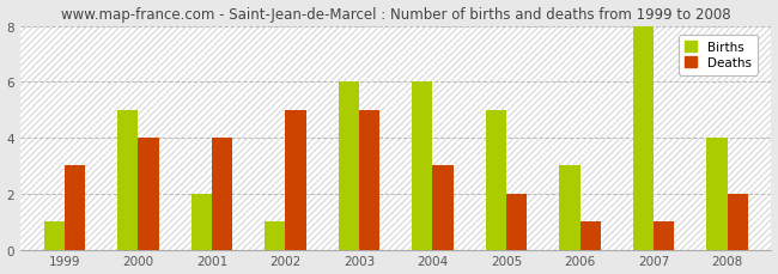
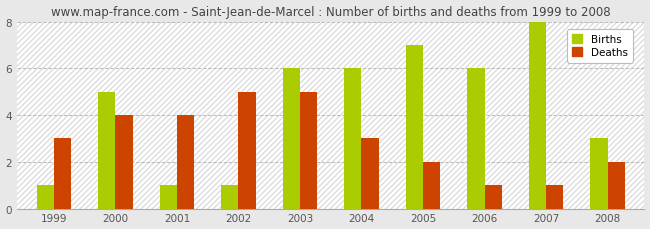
Births/2001: 2 -> 1
Births/2005: 5 -> 7
Births/2006: 3 -> 6
Births/2008: 4 -> 3
